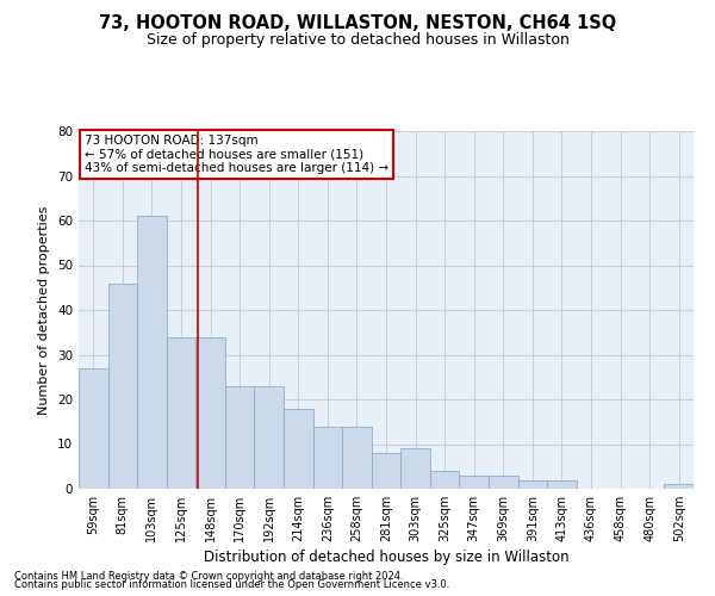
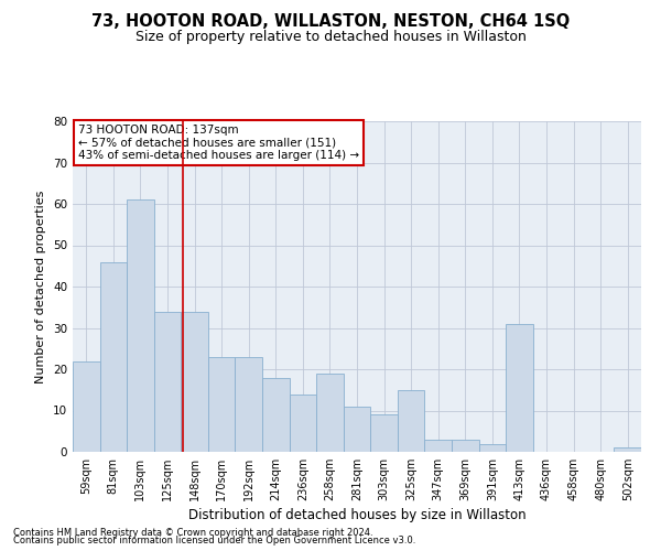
59sqm: 27 -> 22
258sqm: 14 -> 19
281sqm: 8 -> 11
325sqm: 4 -> 15
413sqm: 2 -> 31
